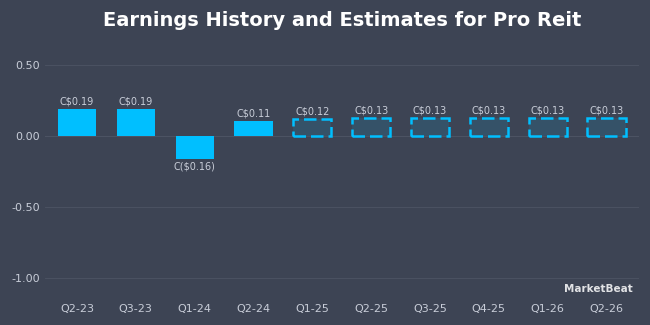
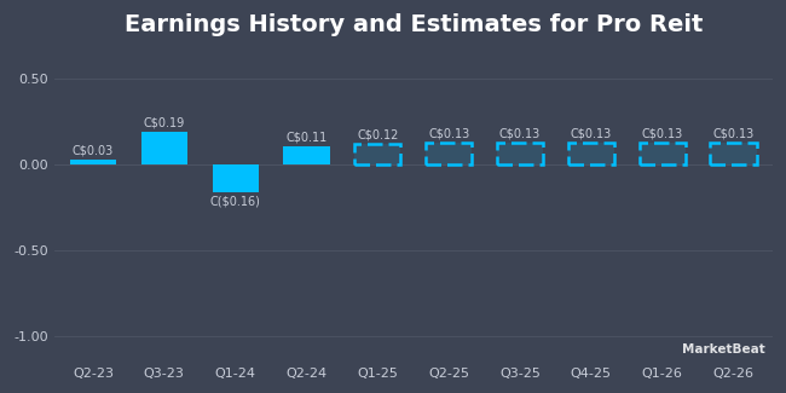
Q2-23: C$0.19 -> C$0.03
